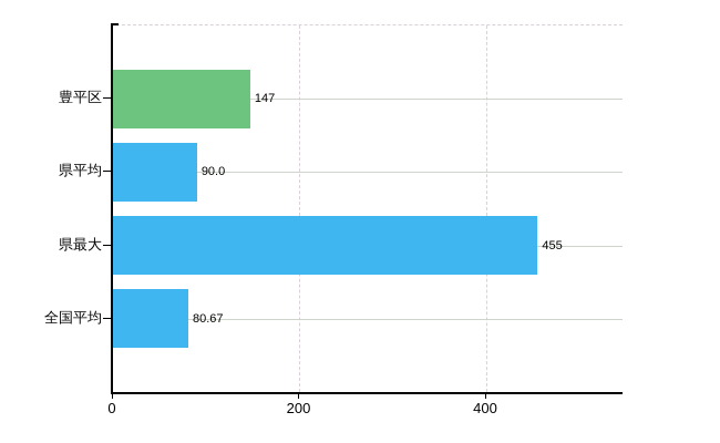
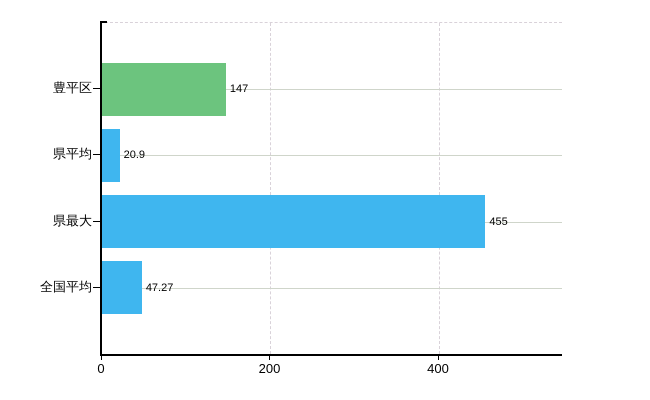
県平均: 90.0 -> 20.9
全国平均: 80.67 -> 47.27
